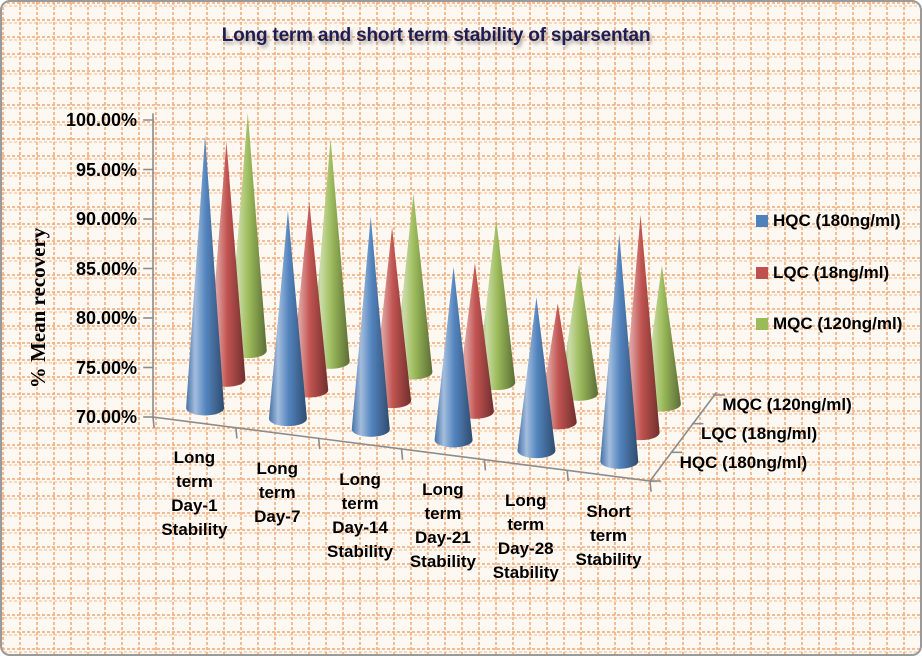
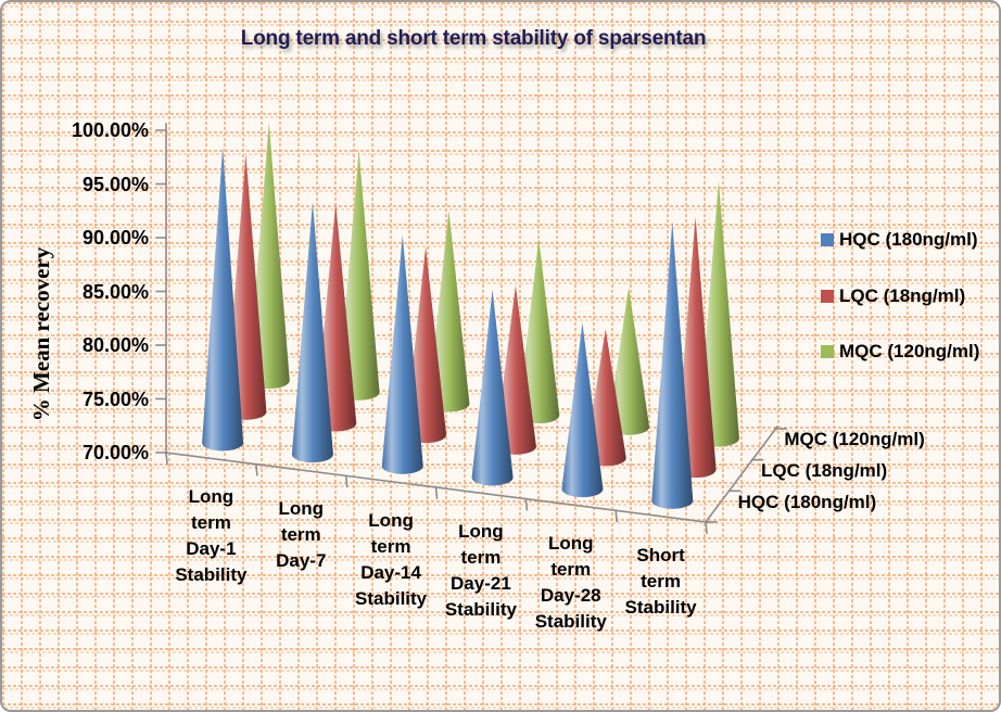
HQC (180ng/ml)/Long term Day-7: 91% -> 94%
LQC (18ng/ml)/Long term Day-7: 89% -> 90%
HQC (180ng/ml)/Short term Stability: 93% -> 96%
LQC (18ng/ml)/Short term Stability: 92% -> 94%
MQC (120ng/ml)/Short term Stability: 84% -> 94%
